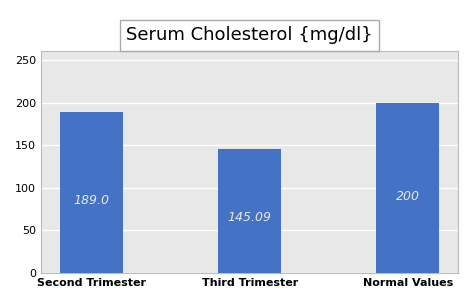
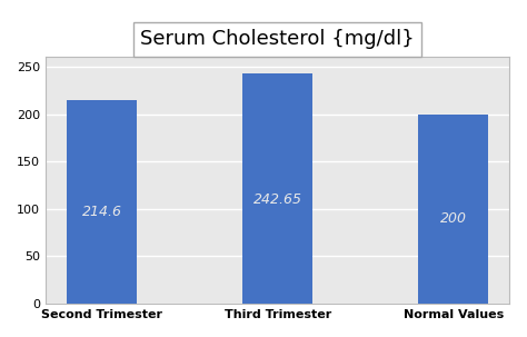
Second Trimester: 189.0 -> 214.6
Third Trimester: 145.09 -> 242.65
